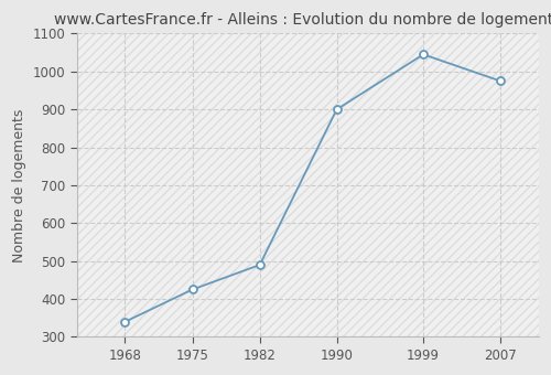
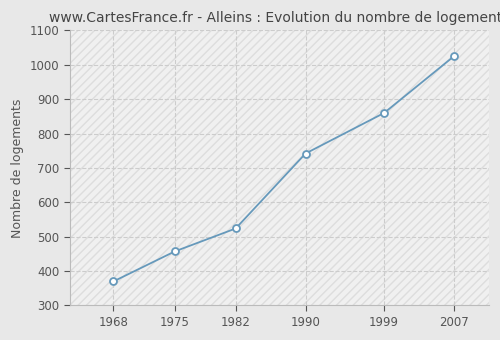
1968: 340 -> 370
1975: 425 -> 457
1982: 490 -> 524
1990: 900 -> 742
1999: 1045 -> 860
2007: 975 -> 1025
